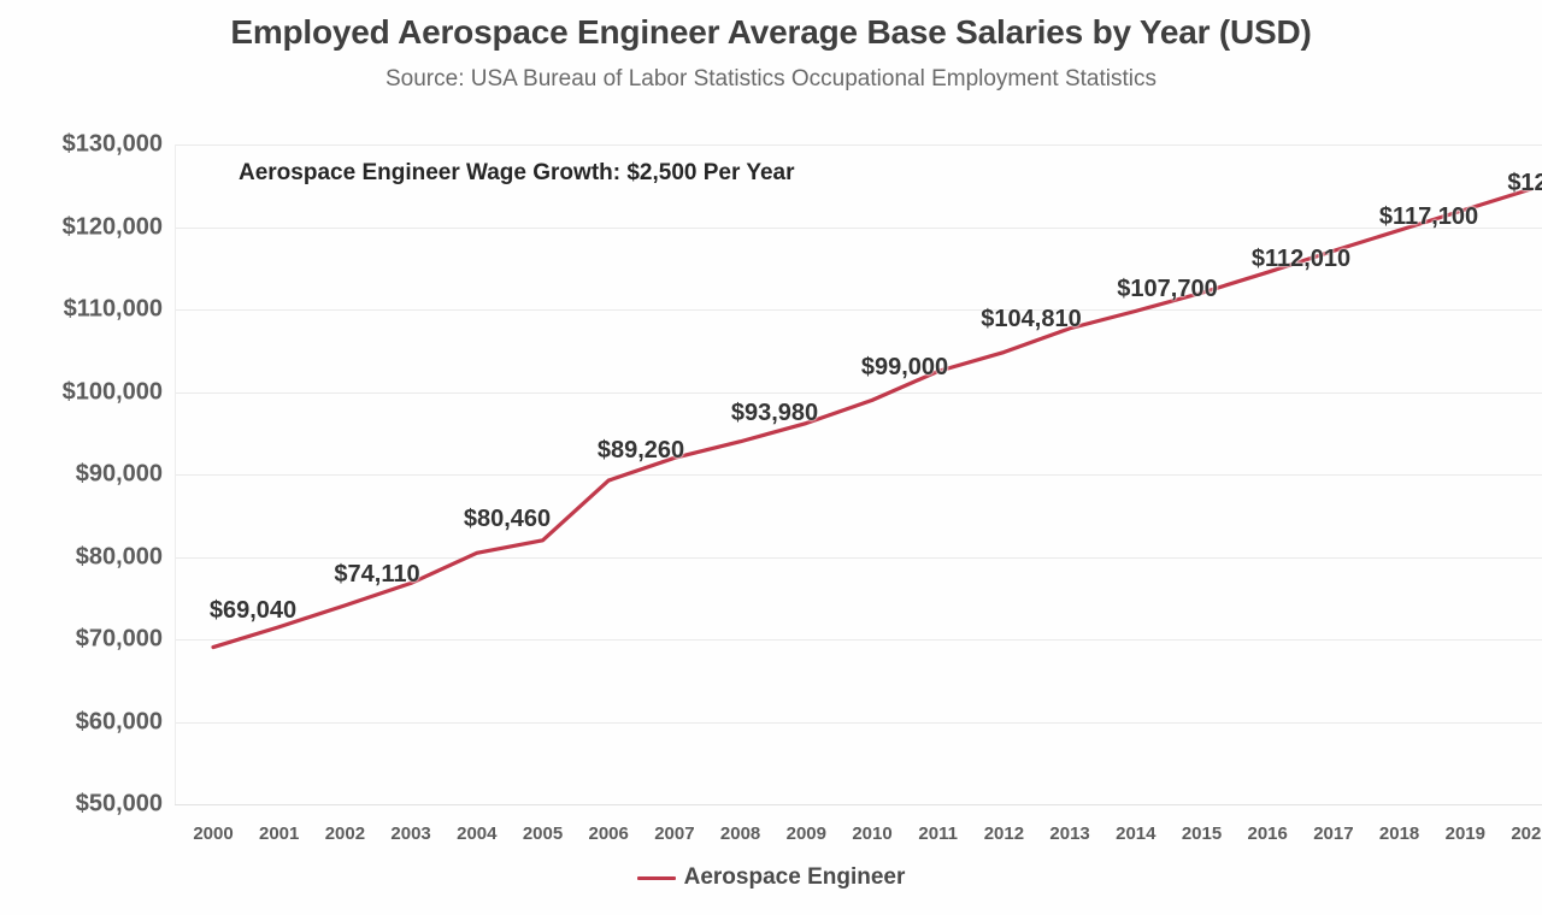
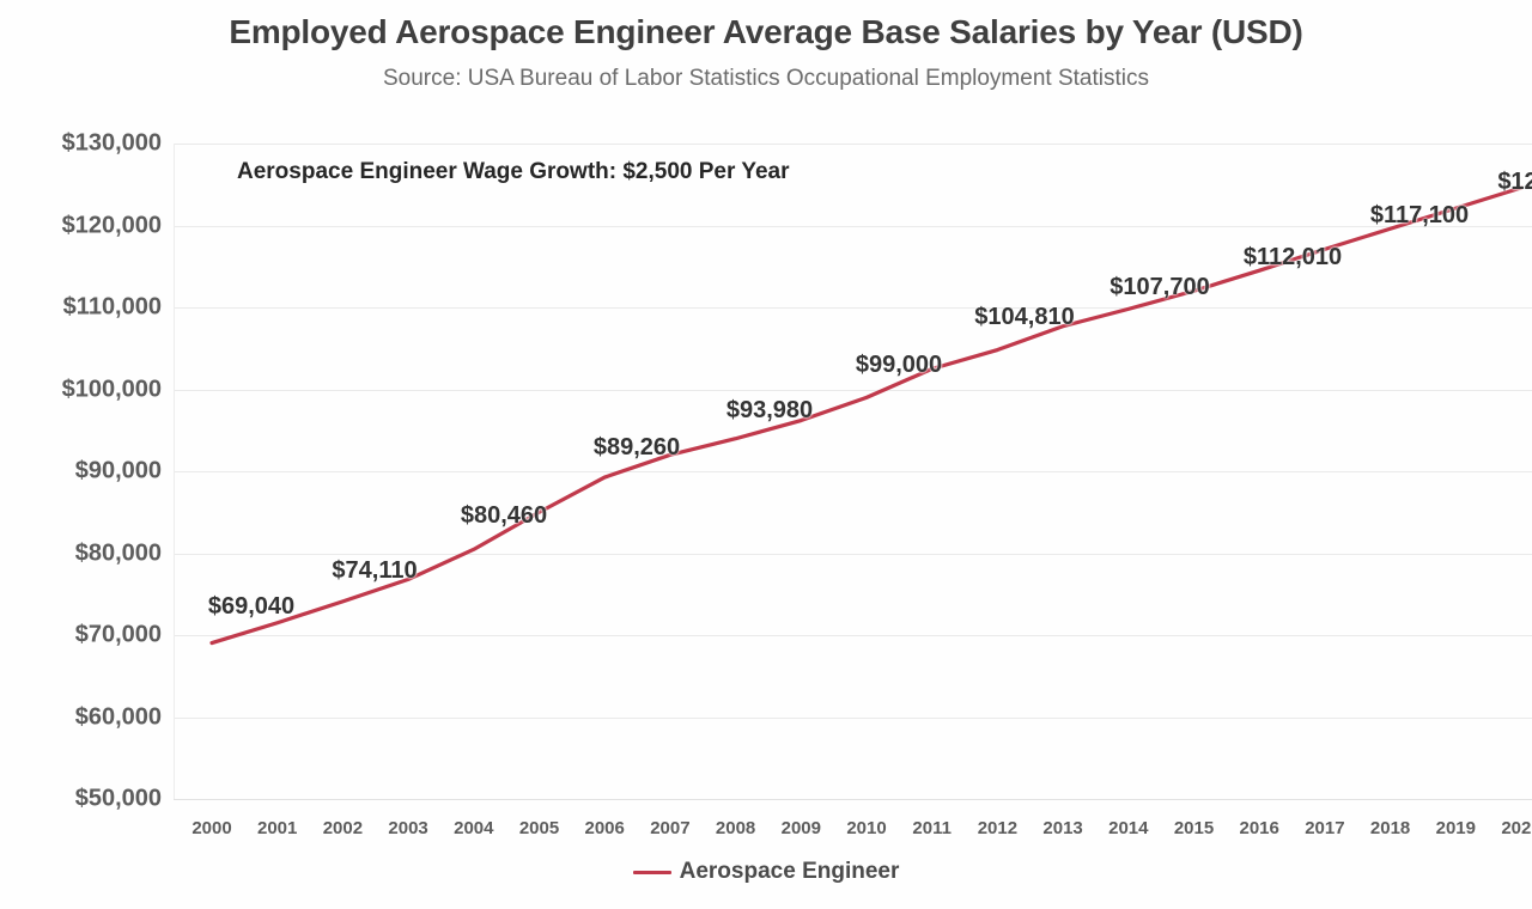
2005: $82000 -> $85000
